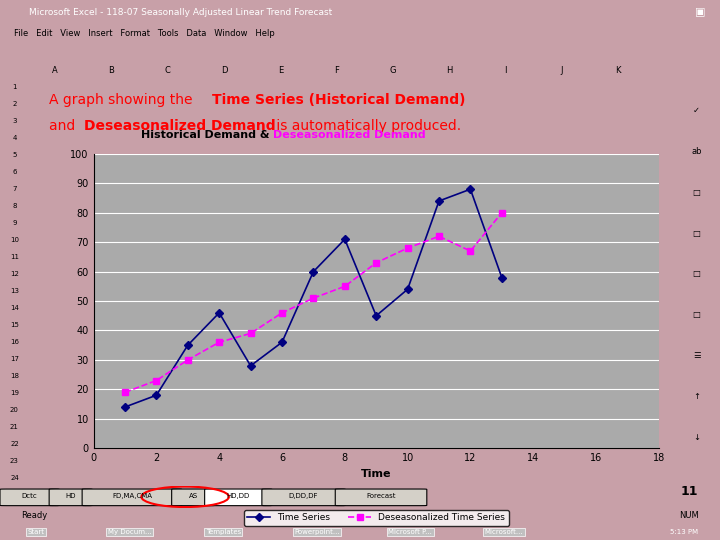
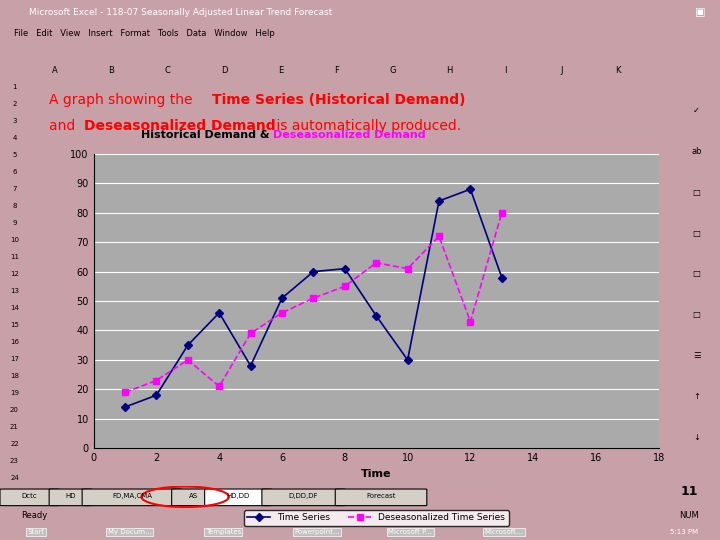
Deseasonalized Time Series/4: 36 -> 21
Time Series/6: 36 -> 51
Time Series/8: 71 -> 61
Time Series/10: 54 -> 30
Deseasonalized Time Series/10: 68 -> 61
Deseasonalized Time Series/12: 67 -> 43
